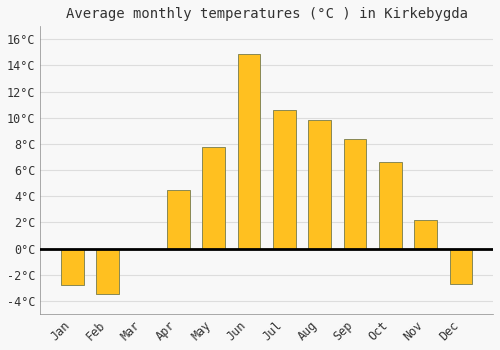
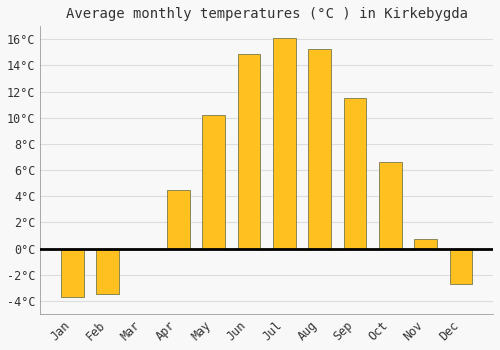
Jan: -2.8°C -> -3.7°C
May: 7.8°C -> 10.2°C
Jul: 10.6°C -> 16.1°C
Aug: 9.8°C -> 15.3°C
Sep: 8.4°C -> 11.5°C
Nov: 2.2°C -> 0.7°C
